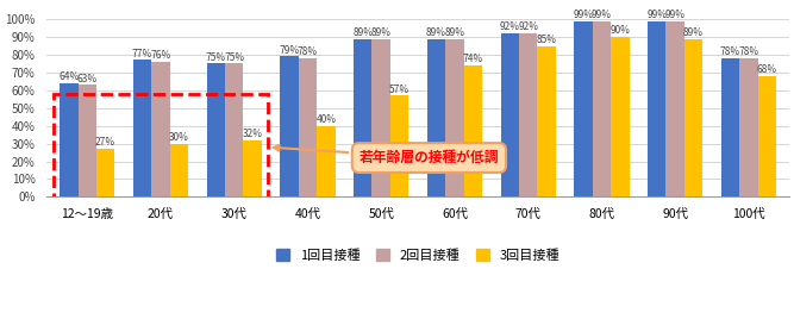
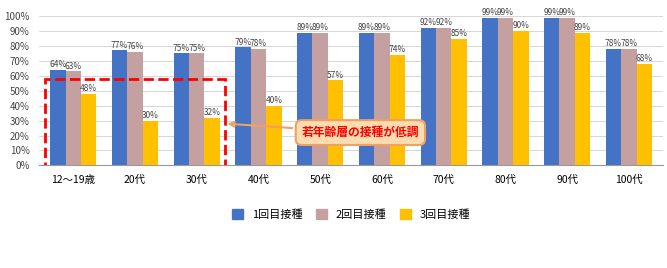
3回目接種/12～19歳: 27% -> 48%
